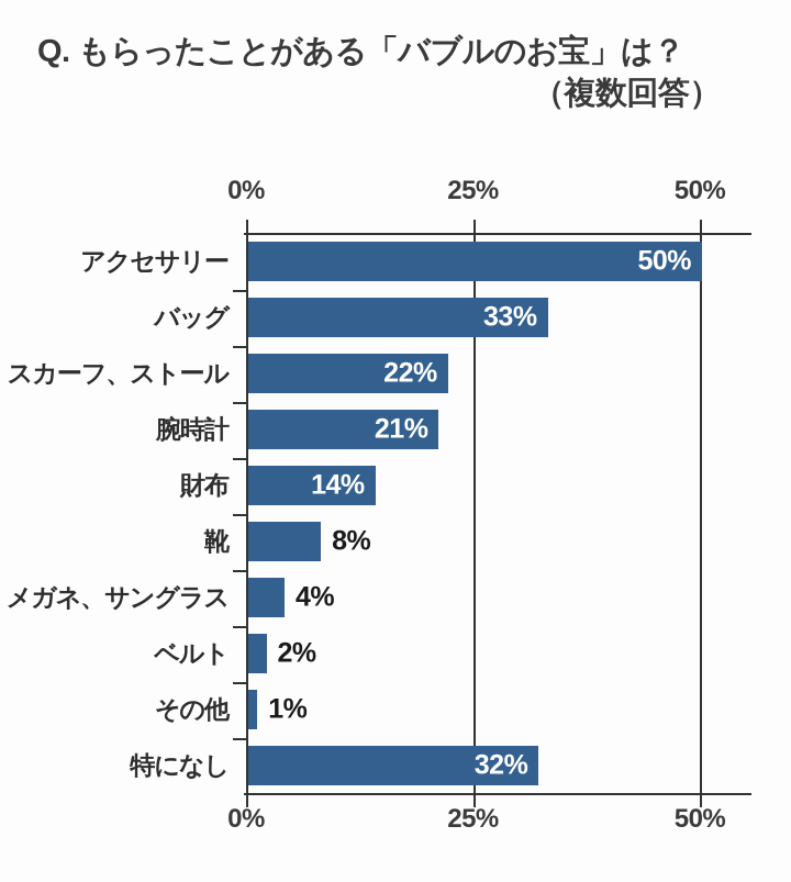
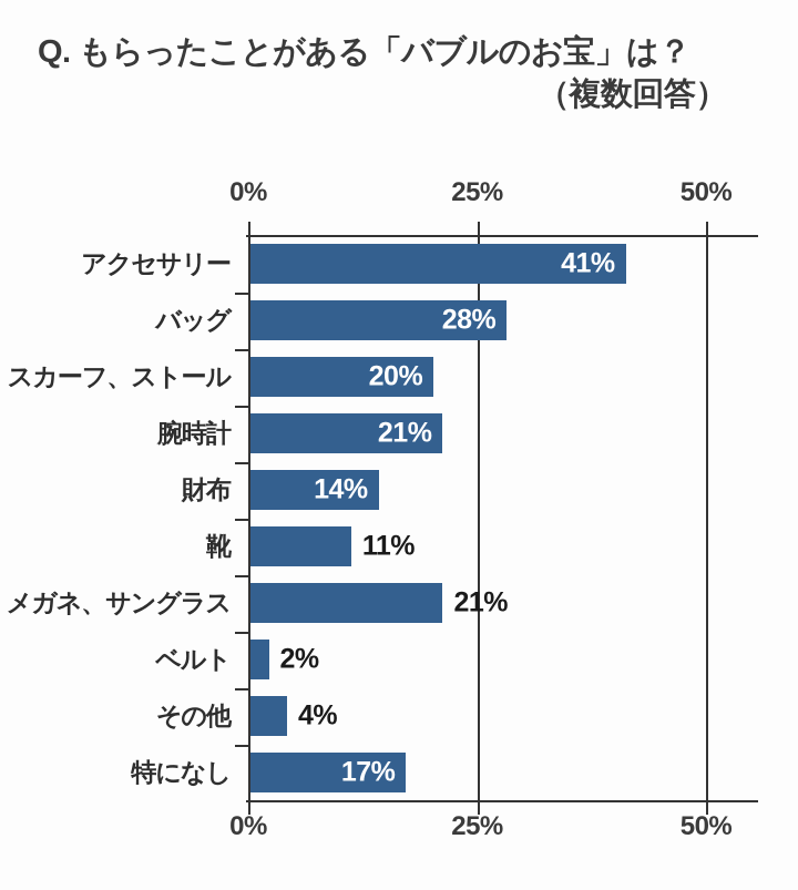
アクセサリー: 50% -> 41%
バッグ: 33% -> 28%
スカーフ、ストール: 22% -> 20%
靴: 8% -> 11%
メガネ、サングラス: 4% -> 21%
その他: 1% -> 4%
特になし: 32% -> 17%
